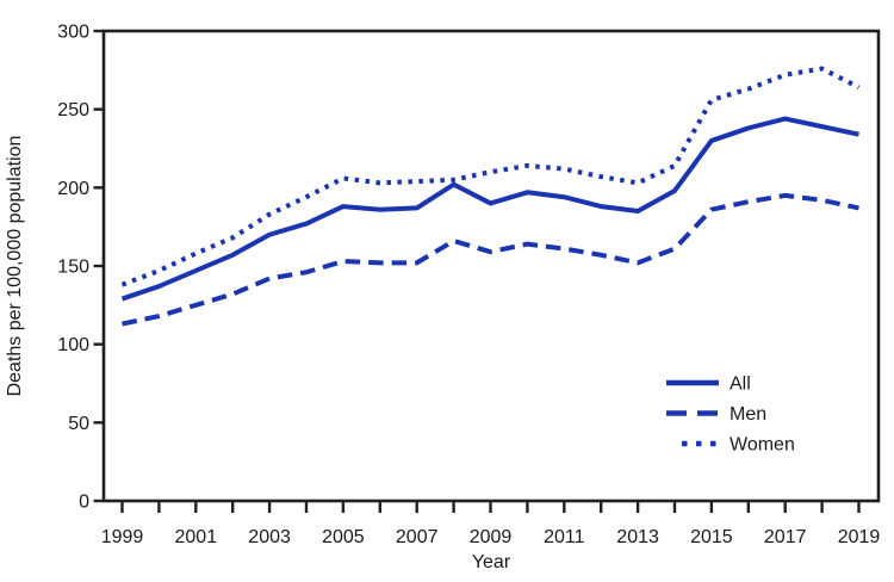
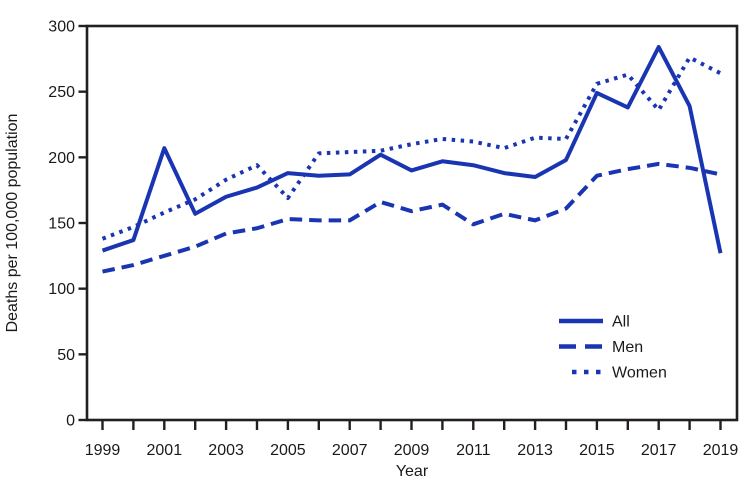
All/2001: 147 -> 207
Women/2005: 206 -> 169
Men/2011: 161 -> 149
Women/2013: 203 -> 215
All/2015: 230 -> 249
All/2017: 244 -> 284
Women/2017: 272 -> 236
All/2019: 234 -> 127
